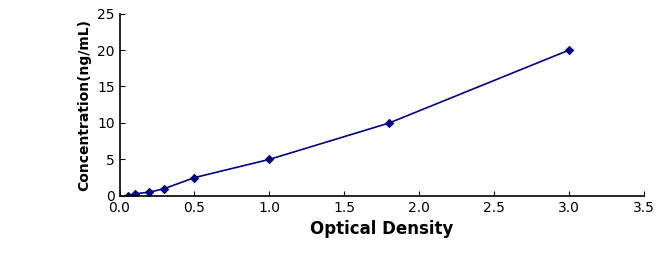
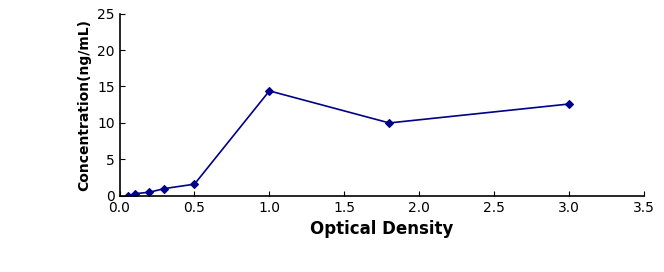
0.5: 2.5 -> 1.6
1.0: 5.0 -> 14.4
3.0: 20.0 -> 12.6
